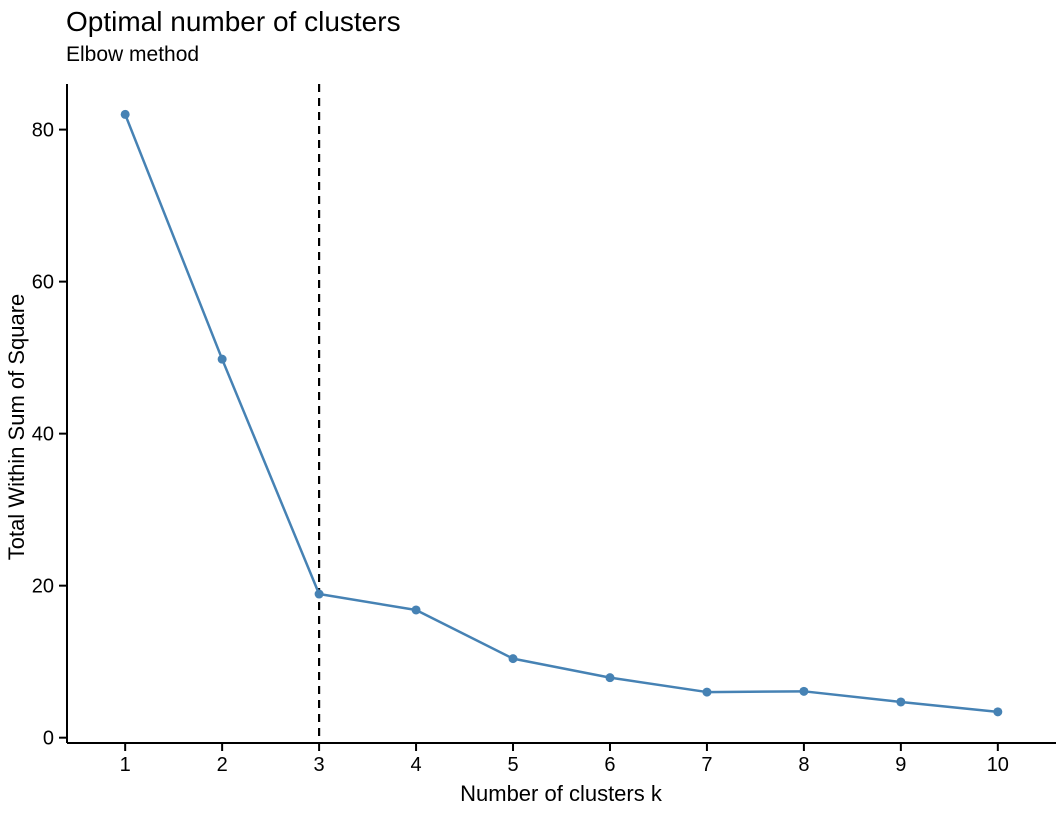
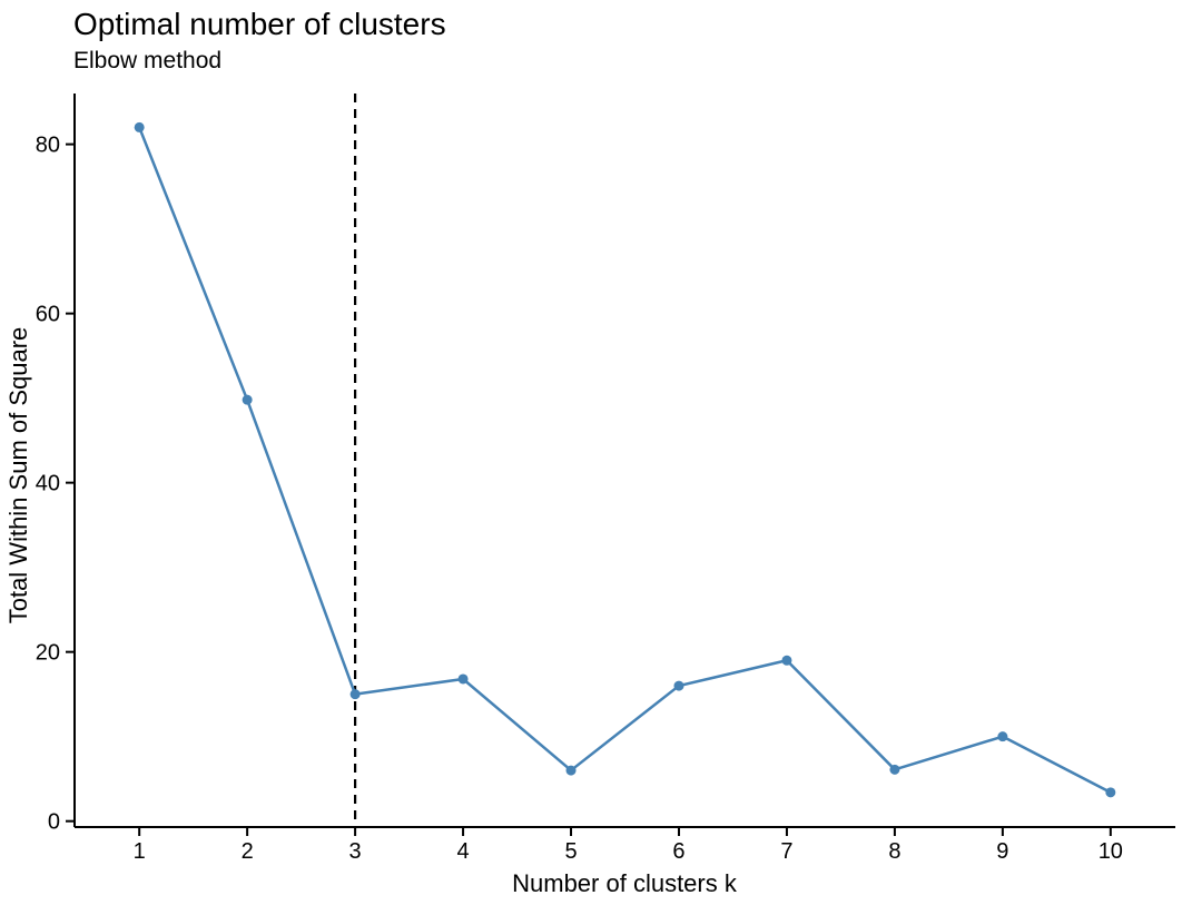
3: 19 -> 15
5: 10 -> 6
6: 8 -> 16
7: 6 -> 19
9: 5 -> 10
